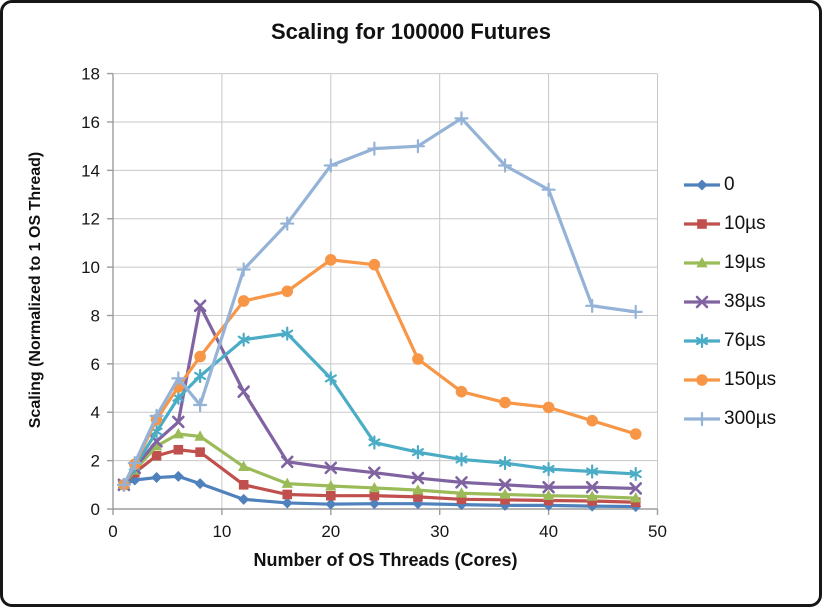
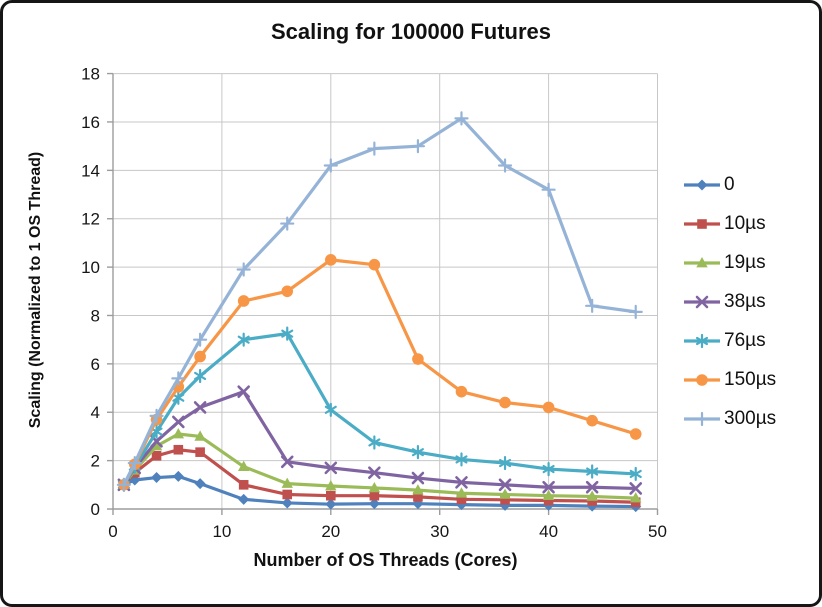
38µs/8: 8.4 -> 4.2
300µs/8: 4.3 -> 7.0
76µs/20: 5.4 -> 4.1
